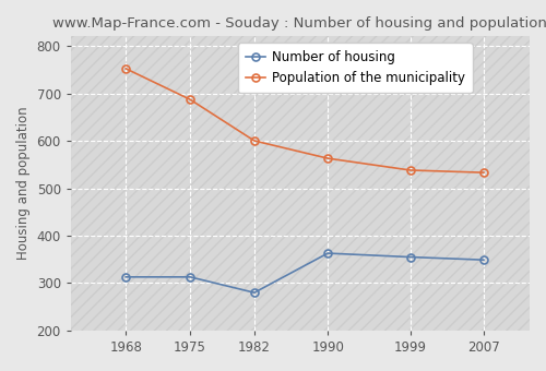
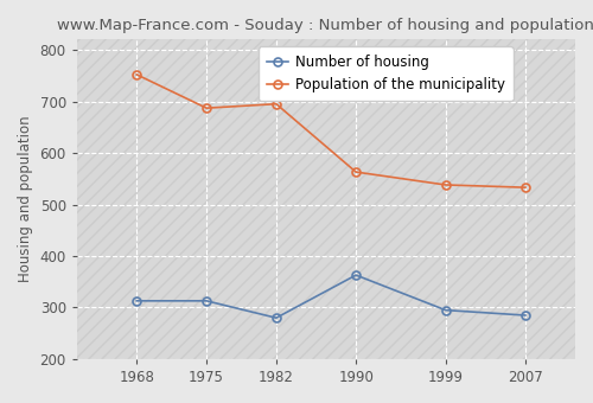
Population of the municipality/1982: 600 -> 695
Number of housing/1999: 355 -> 295
Number of housing/2007: 349 -> 285
